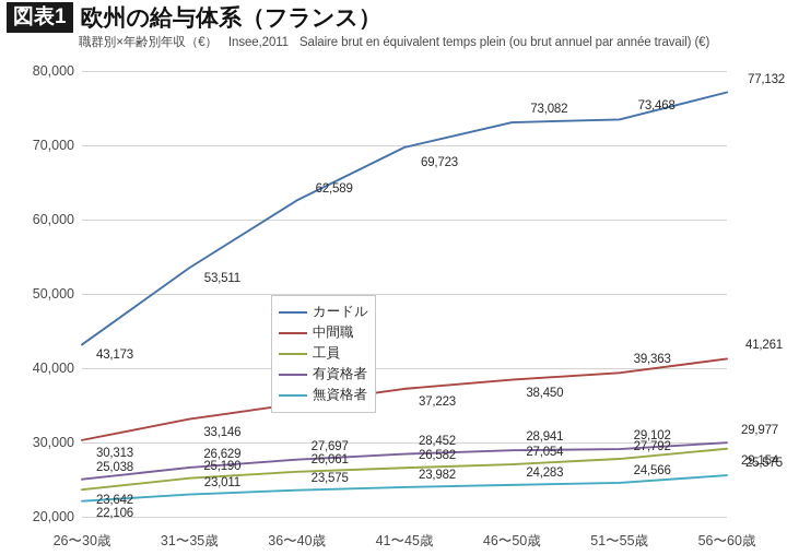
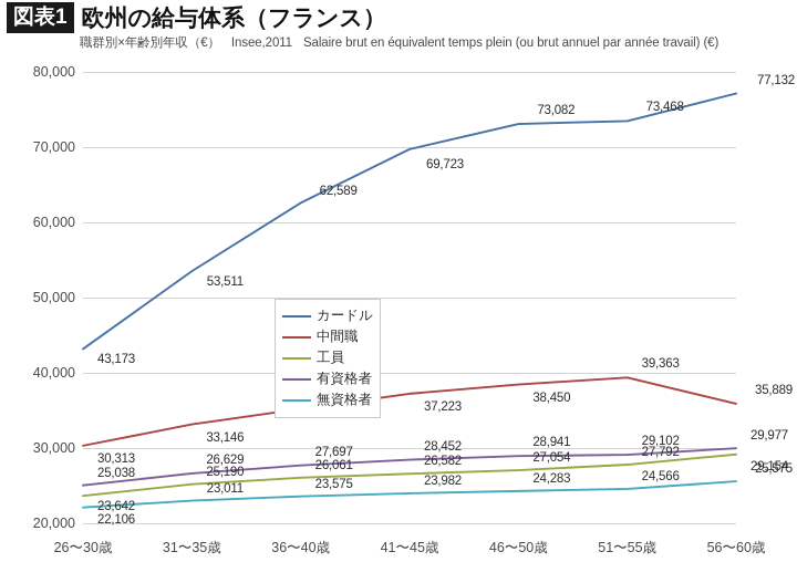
中間職/56〜60歳: 41,261 -> 35,889
